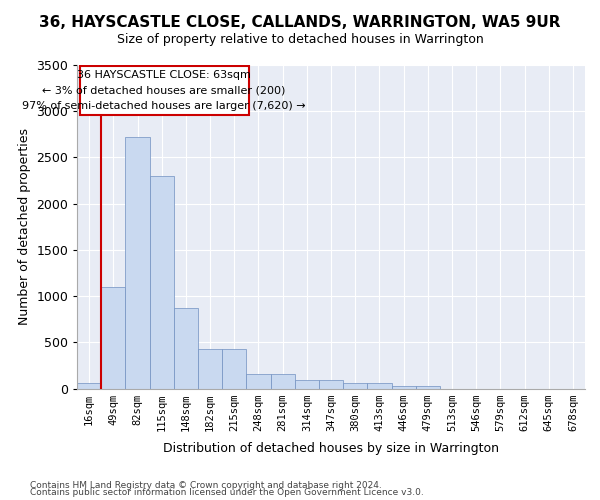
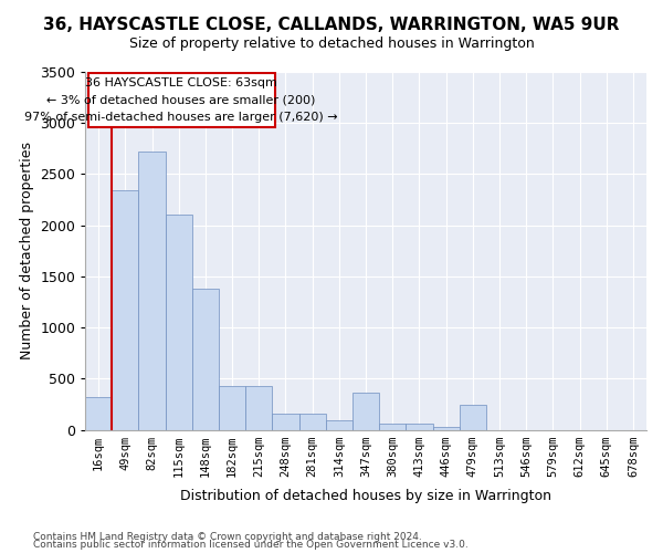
16sqm: 60 -> 320
49sqm: 1100 -> 2340
115sqm: 2300 -> 2100
148sqm: 870 -> 1380
347sqm: 90 -> 360
479sqm: 30 -> 240
